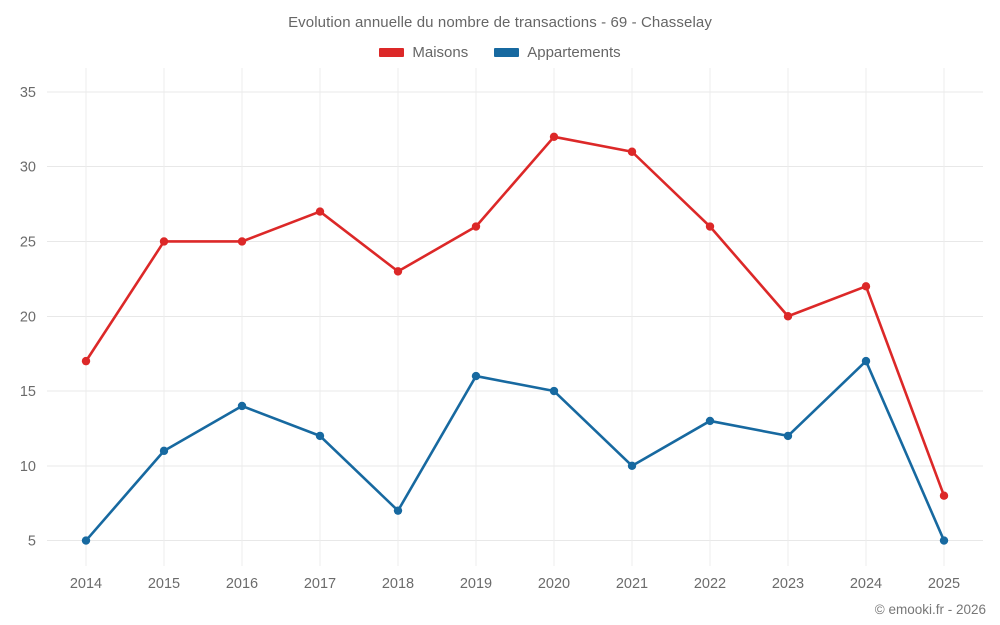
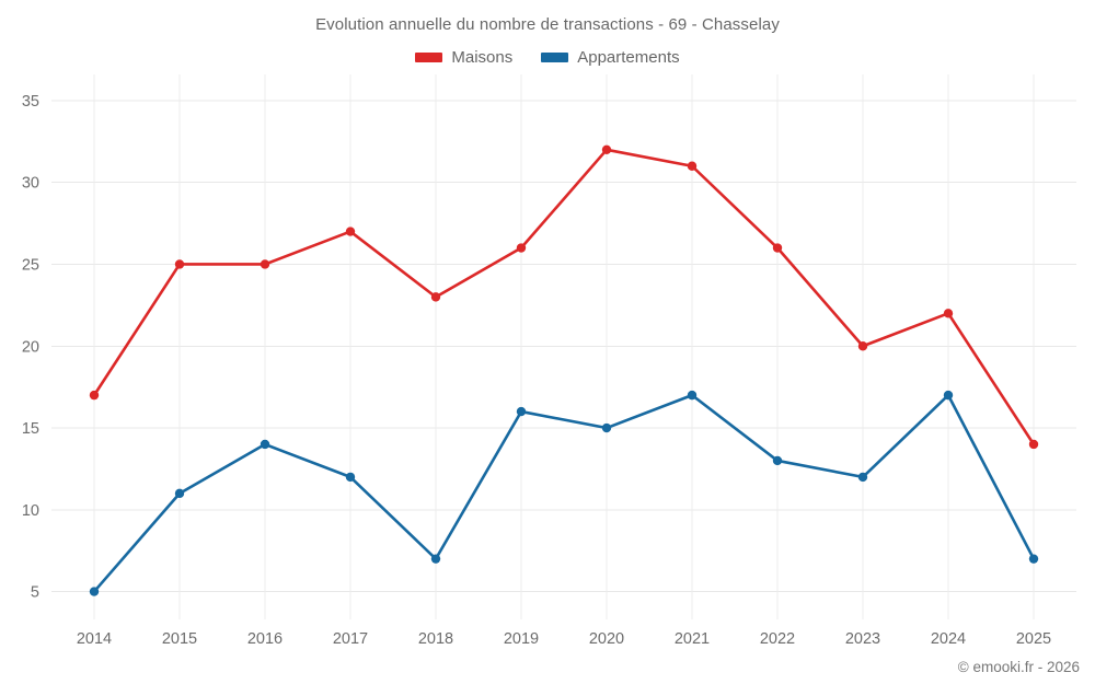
Appartements/2021: 10 -> 17
Maisons/2025: 8 -> 14
Appartements/2025: 5 -> 7
